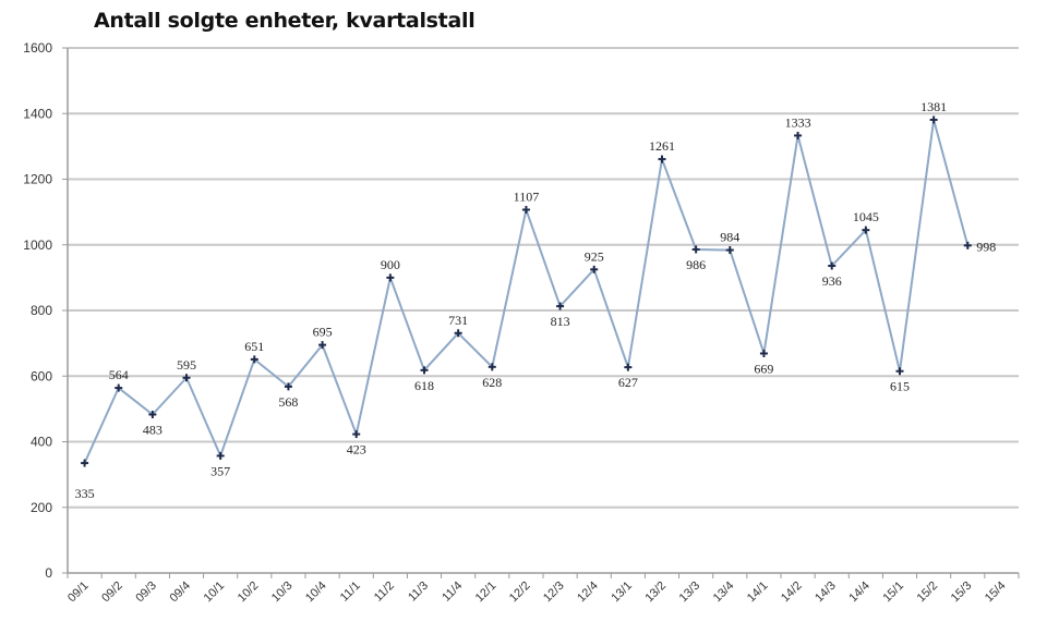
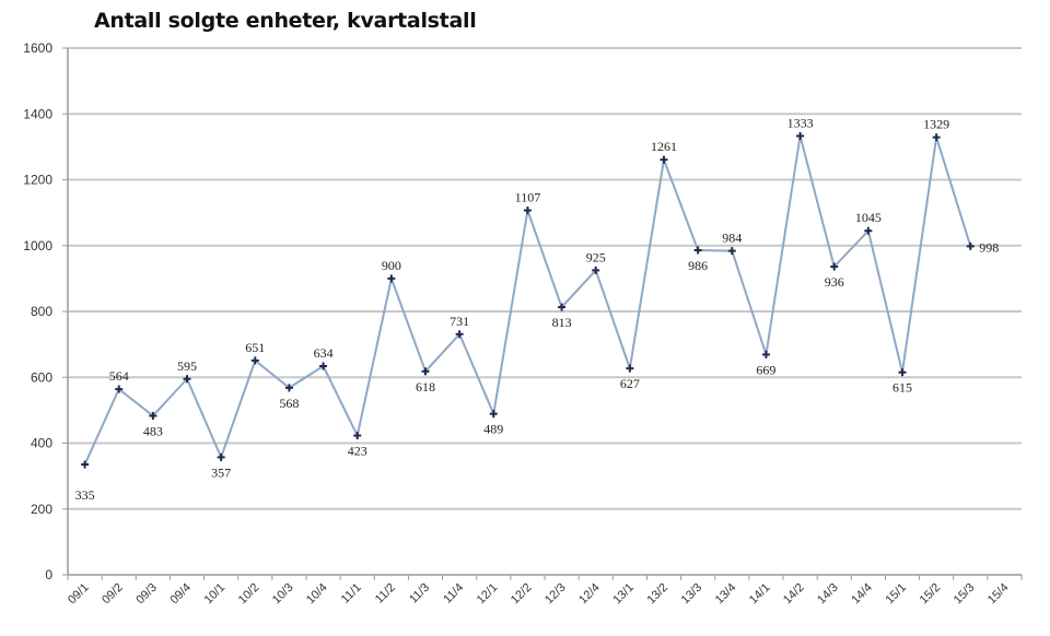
10/4: 695 -> 634
12/1: 628 -> 489
15/2: 1381 -> 1329
